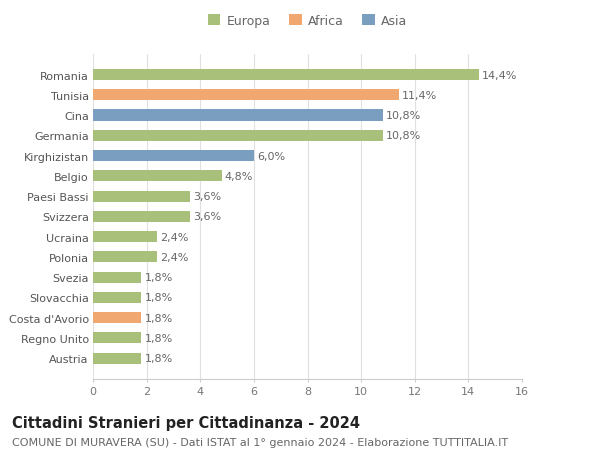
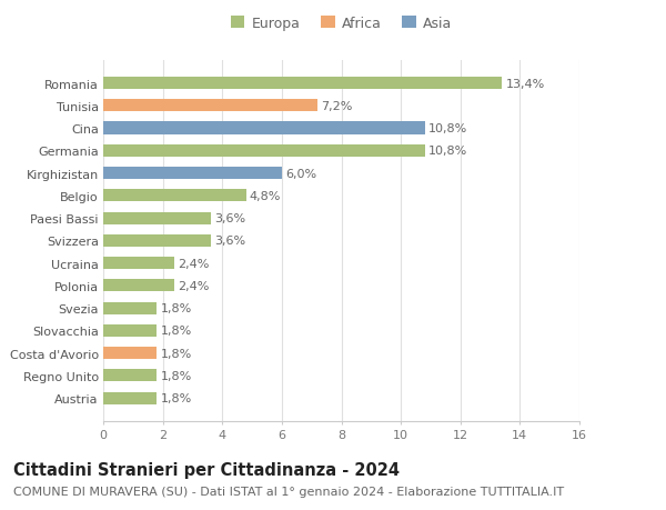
Romania: 14,4% -> 13,4%
Tunisia: 11,4% -> 7,2%
